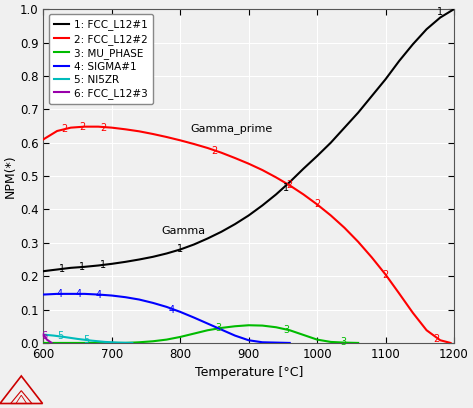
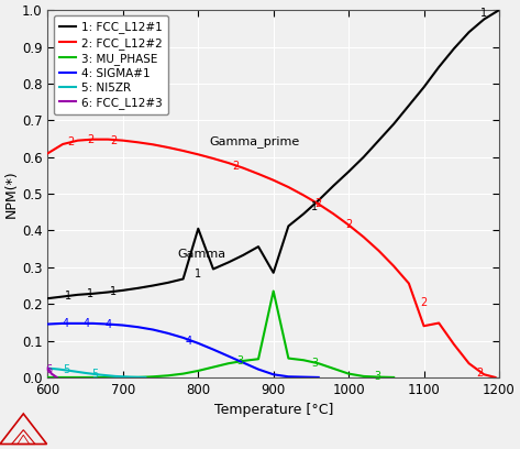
1: FCC_L12#1/800: 0.280 -> 0.405
1: FCC_L12#1/900: 0.382 -> 0.285
3: MU_PHASE/900: 0.053 -> 0.235
2: FCC_L12#2/1100: 0.205 -> 0.140
